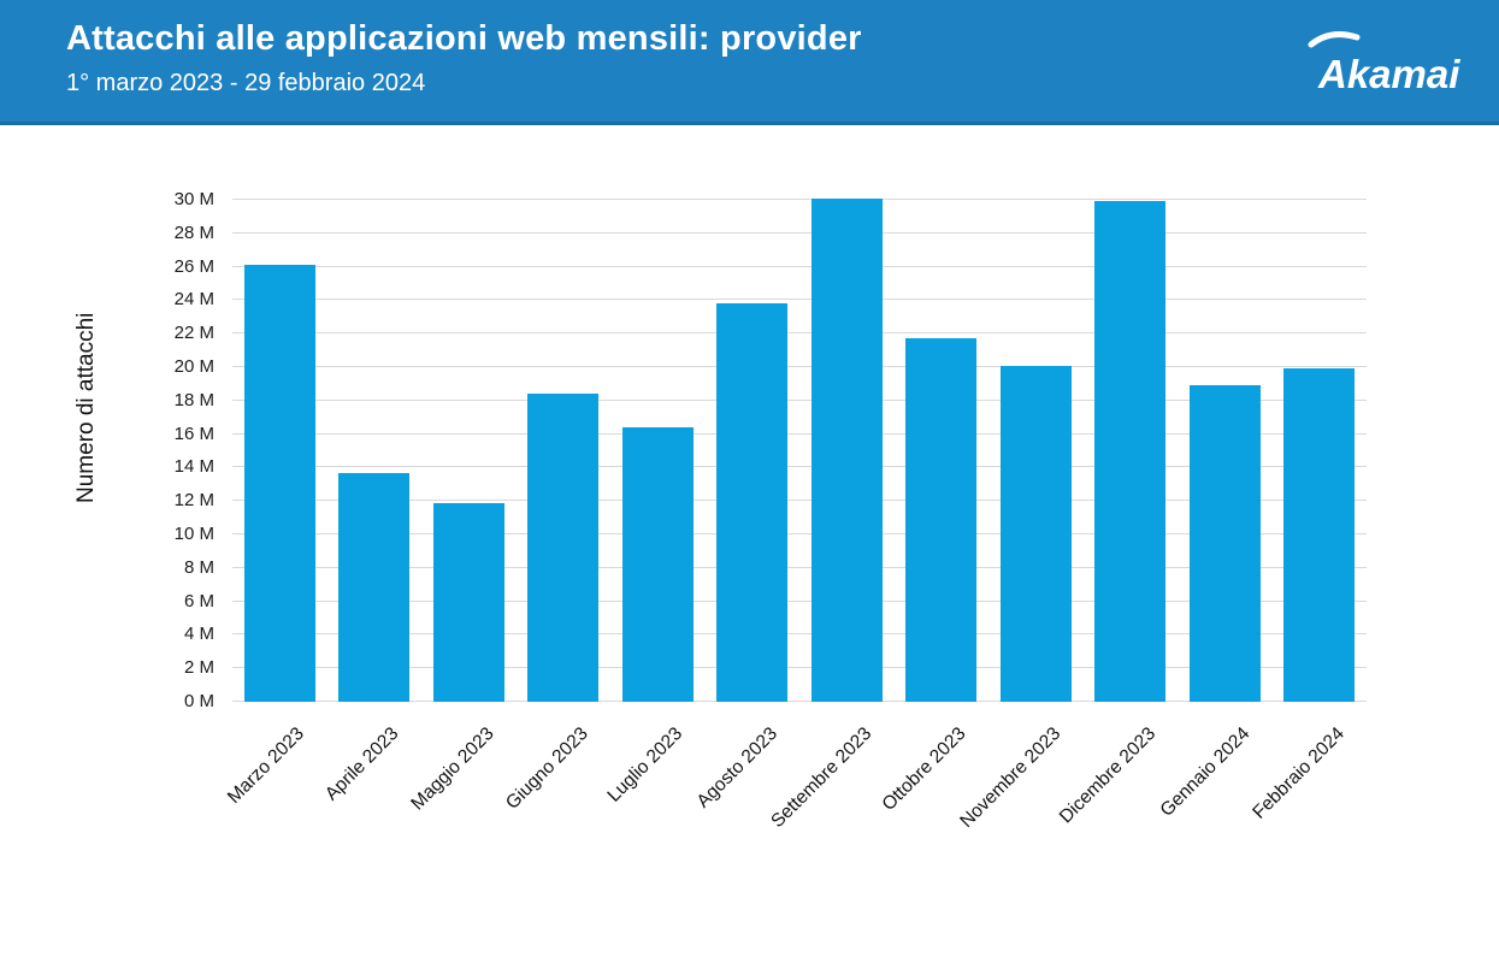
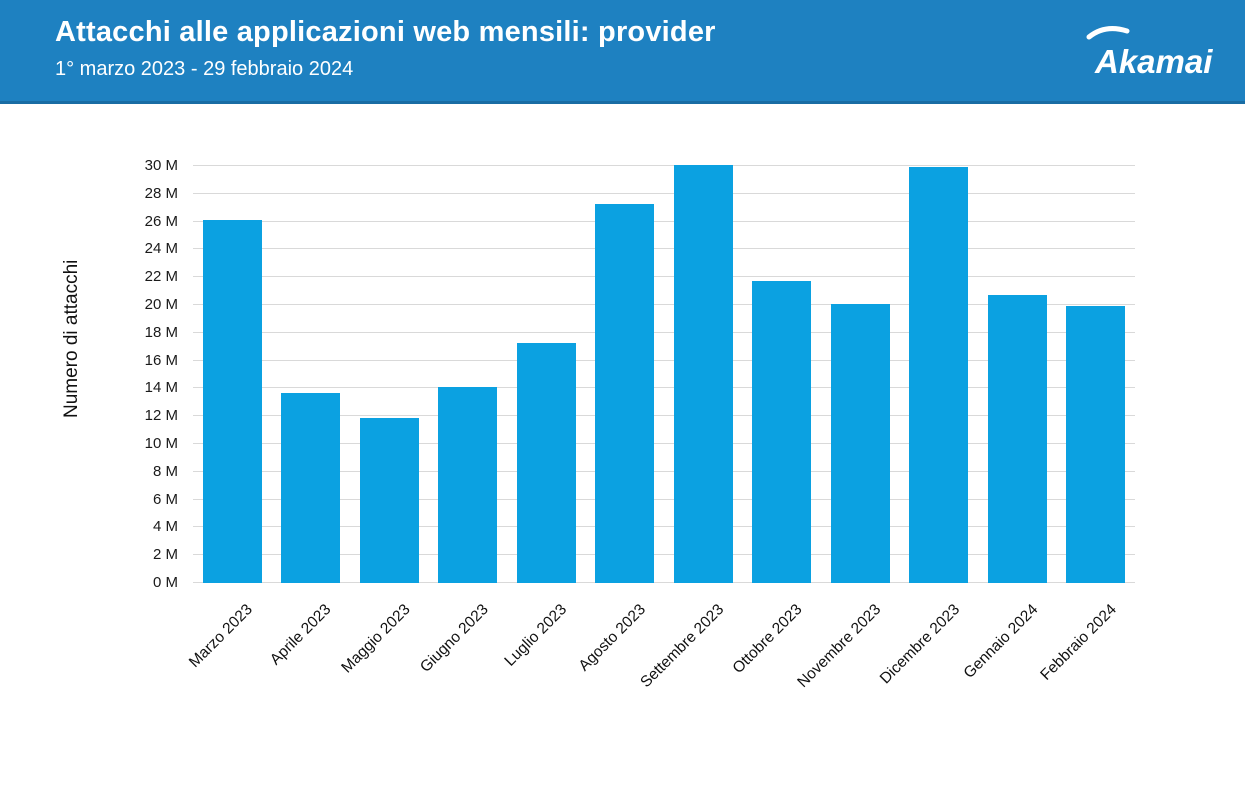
Giugno 2023: 18.4M -> 14.1M
Luglio 2023: 16.4M -> 17.3M
Agosto 2023: 23.8M -> 27.3M
Gennaio 2024: 18.9M -> 20.7M
